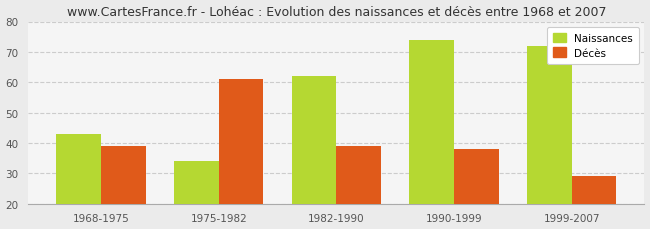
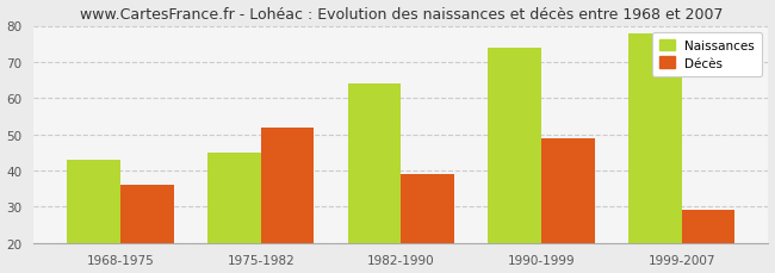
Décès/1968-1975: 39 -> 36
Naissances/1975-1982: 34 -> 45
Décès/1975-1982: 61 -> 52
Naissances/1982-1990: 62 -> 64
Décès/1990-1999: 38 -> 49
Naissances/1999-2007: 72 -> 78
